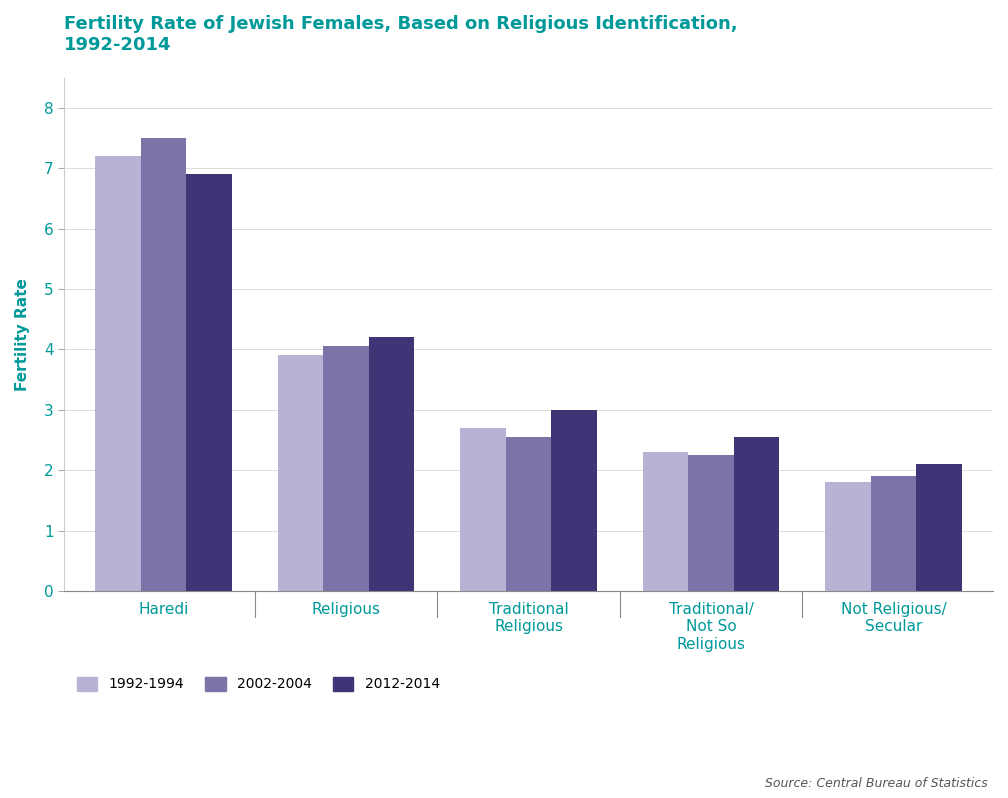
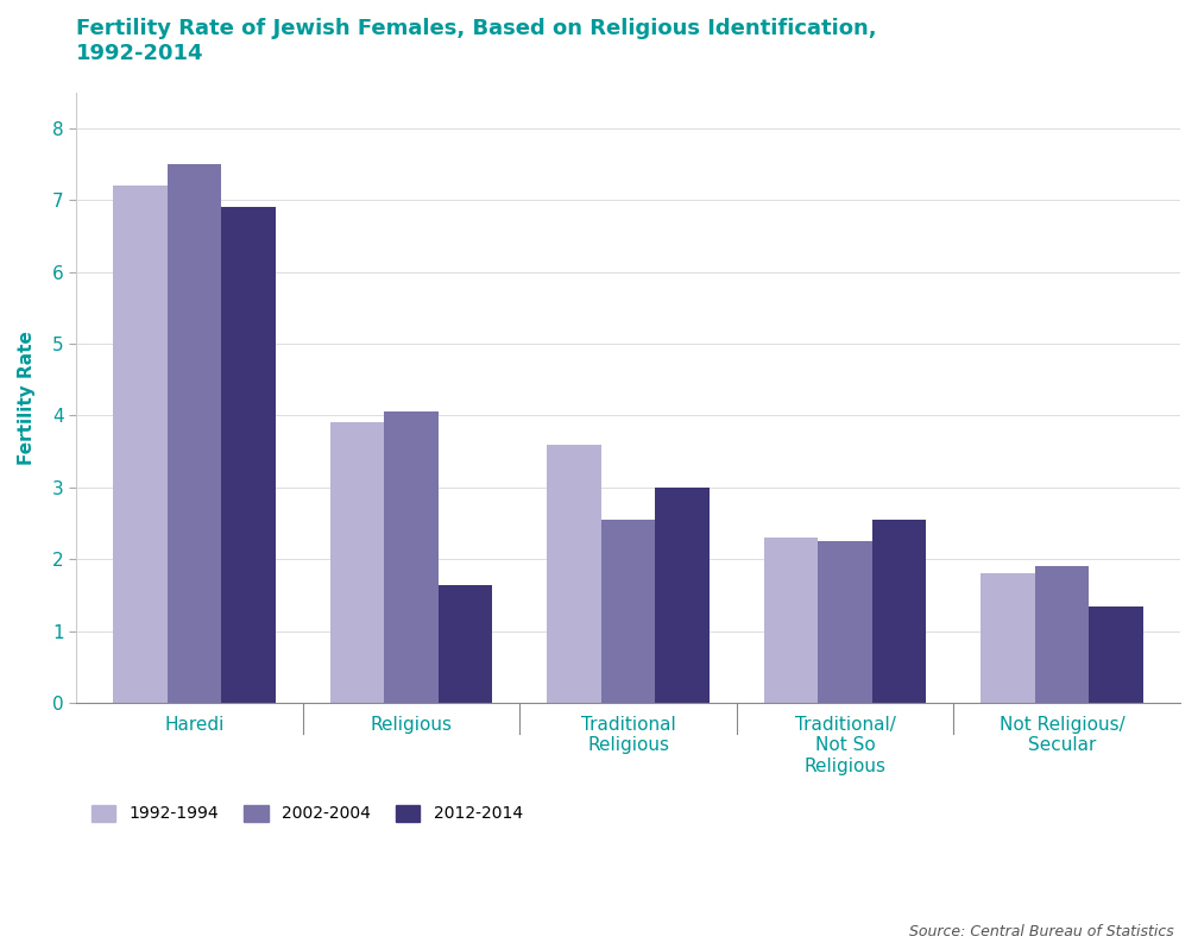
2012-2014/Religious: 4.20 -> 1.64
1992-1994/Traditional Religious: 2.7 -> 3.6
2012-2014/Not Religious/ Secular: 2.10 -> 1.34
